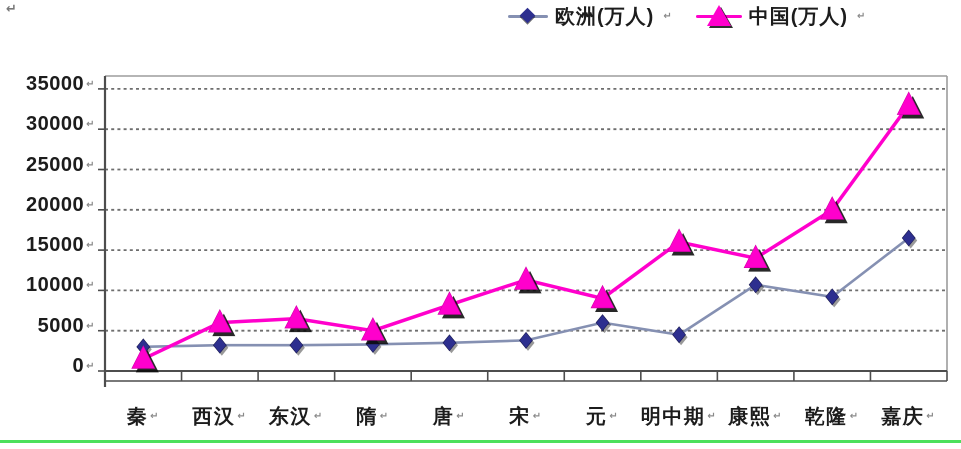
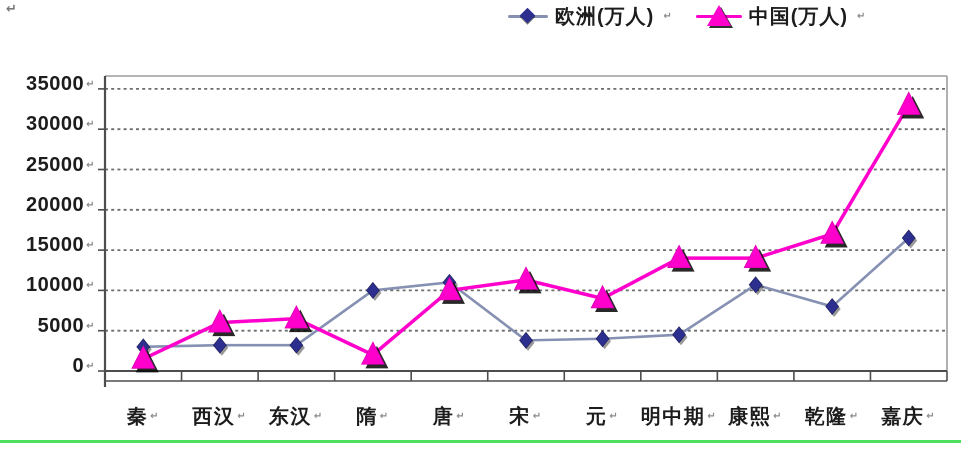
欧洲(万人)/隋: 3000 -> 10000
中国(万人)/隋: 5000 -> 2000
欧洲(万人)/唐: 4000 -> 11000
中国(万人)/唐: 8000 -> 10000
欧洲(万人)/元: 6000 -> 4000
中国(万人)/明中期: 16000 -> 14000
欧洲(万人)/乾隆: 9000 -> 8000
中国(万人)/乾隆: 20000 -> 17000
